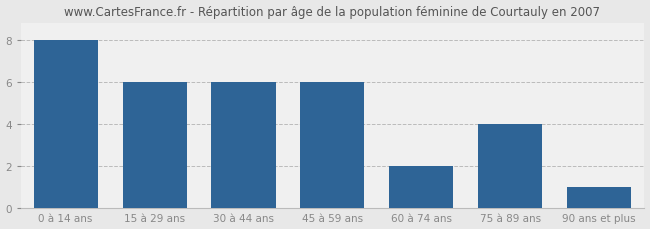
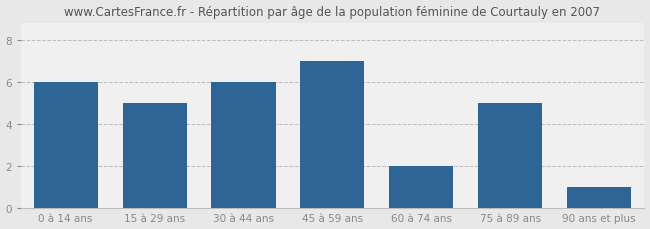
0 à 14 ans: 8 -> 6
15 à 29 ans: 6 -> 5
45 à 59 ans: 6 -> 7
75 à 89 ans: 4 -> 5
